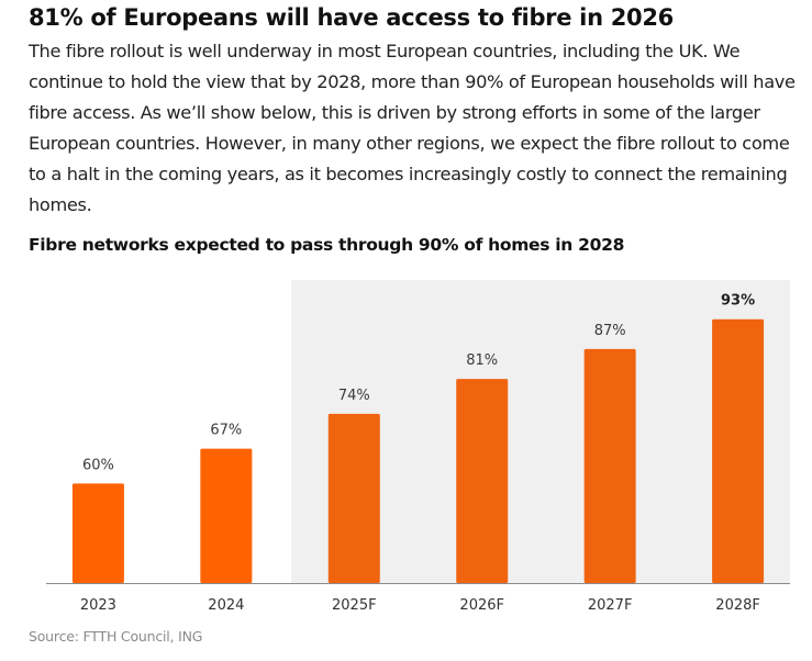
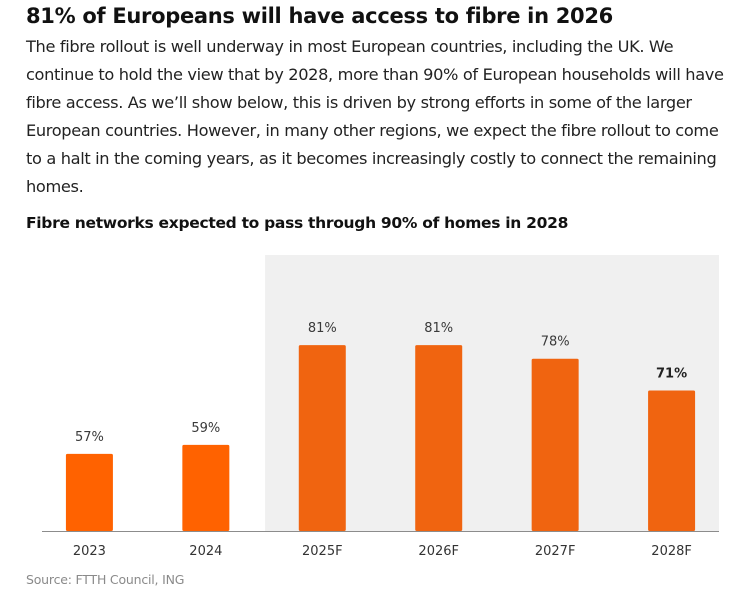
2023: 60% -> 57%
2024: 67% -> 59%
2025F: 74% -> 81%
2027F: 87% -> 78%
2028F: 93% -> 71%
